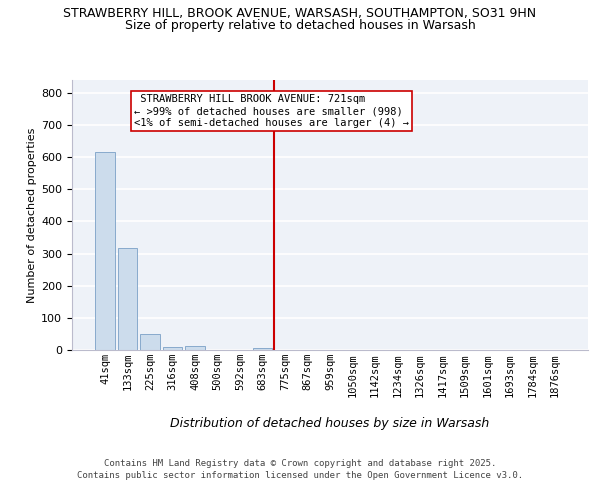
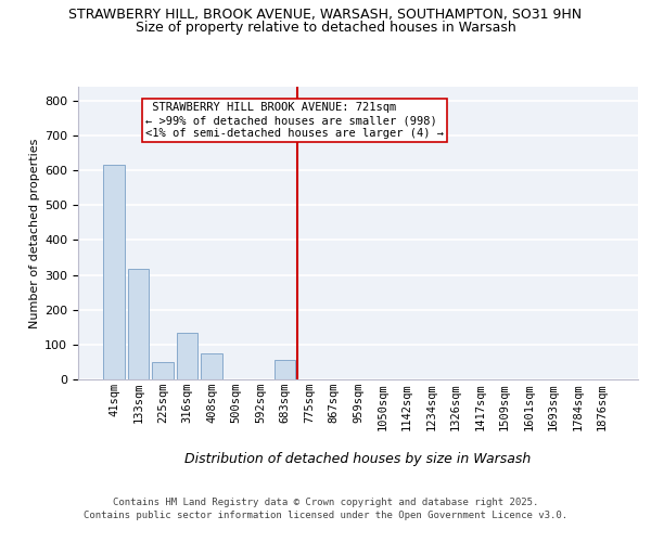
316sqm: 10 -> 135
408sqm: 12 -> 75
683sqm: 5 -> 55
